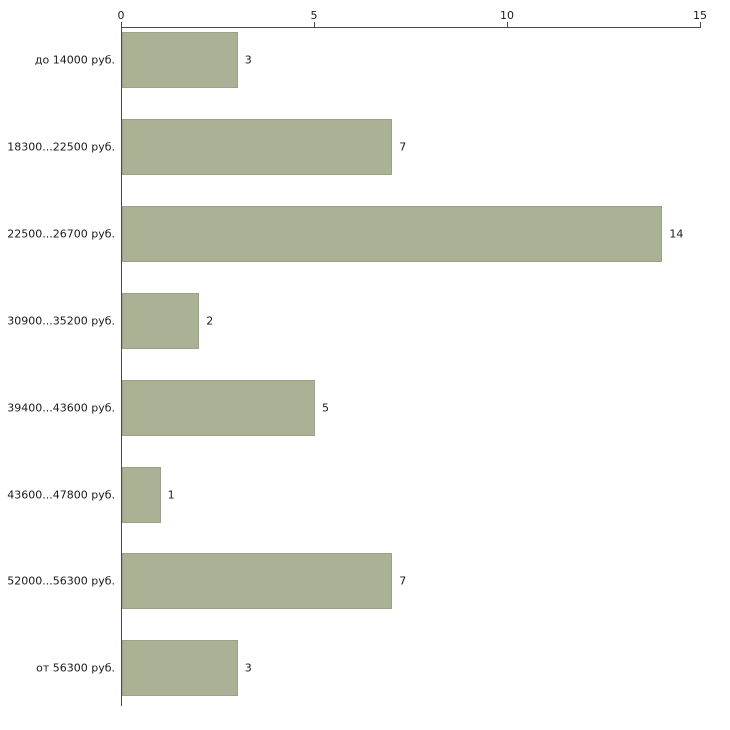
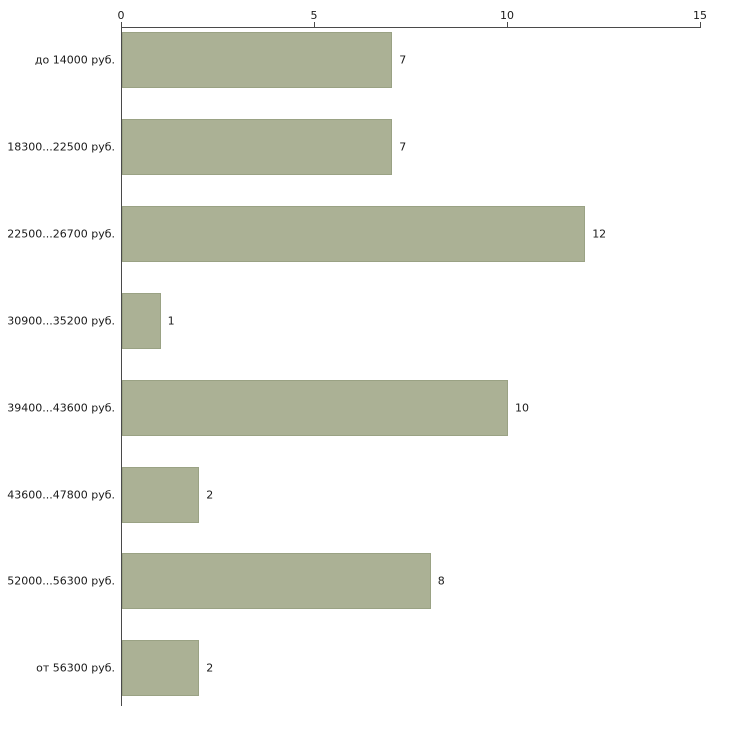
до 14000 руб.: 3 -> 7
22500...26700 руб.: 14 -> 12
30900...35200 руб.: 2 -> 1
39400...43600 руб.: 5 -> 10
43600...47800 руб.: 1 -> 2
52000...56300 руб.: 7 -> 8
от 56300 руб.: 3 -> 2
